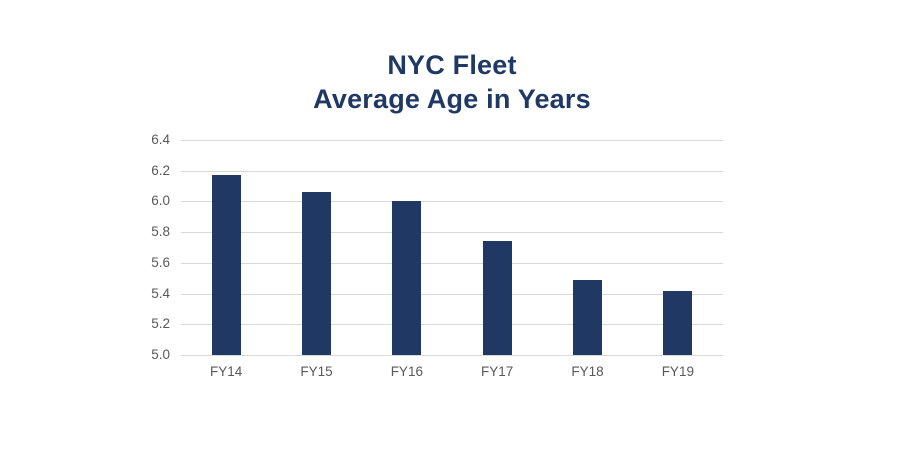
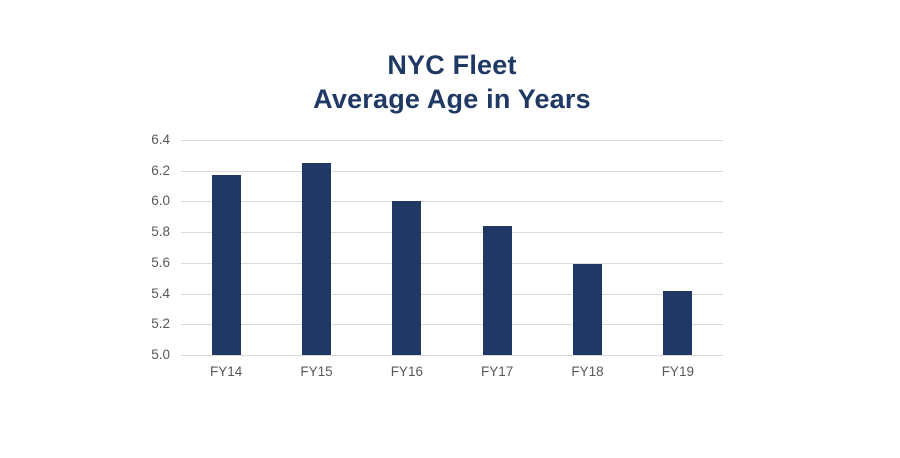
FY15: 6.06 -> 6.25
FY17: 5.74 -> 5.84
FY18: 5.49 -> 5.59
